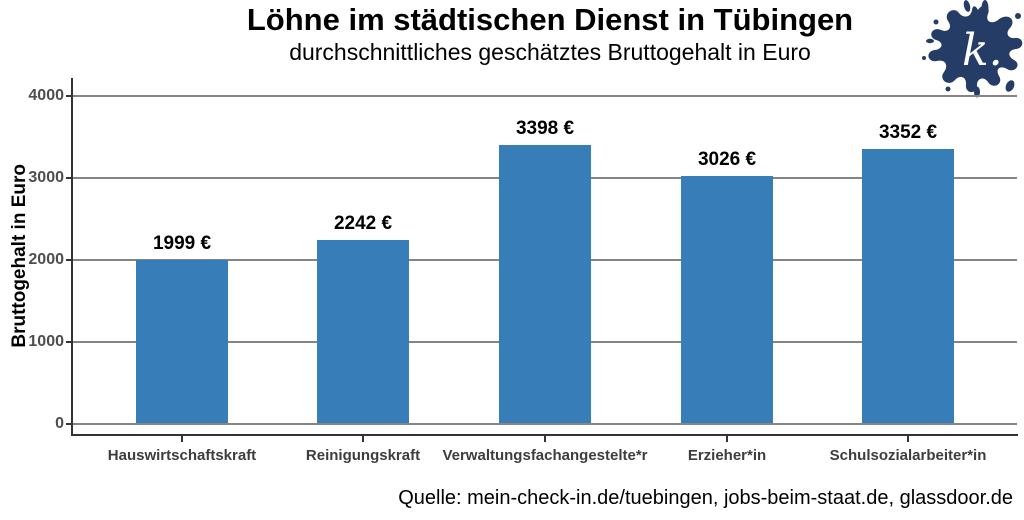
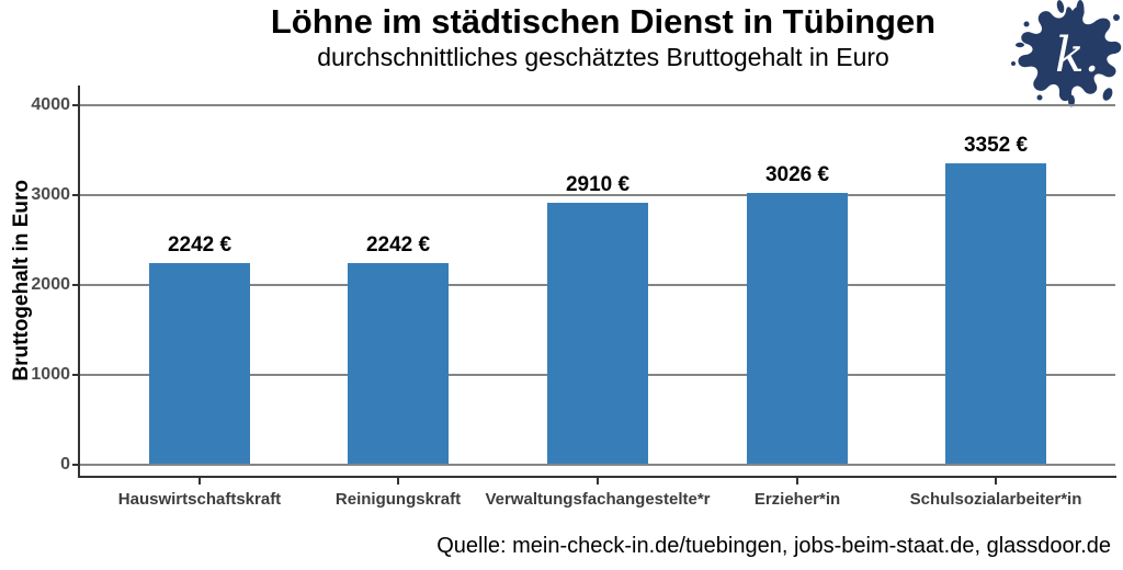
Hauswirtschaftskraft: 1999 -> 2242
Verwaltungsfachangestelte*r: 3398 -> 2910
